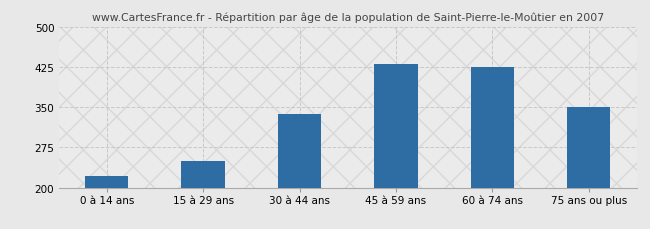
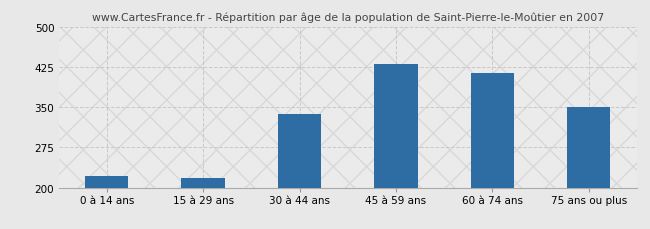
15 à 29 ans: 250 -> 218
60 à 74 ans: 424 -> 413
